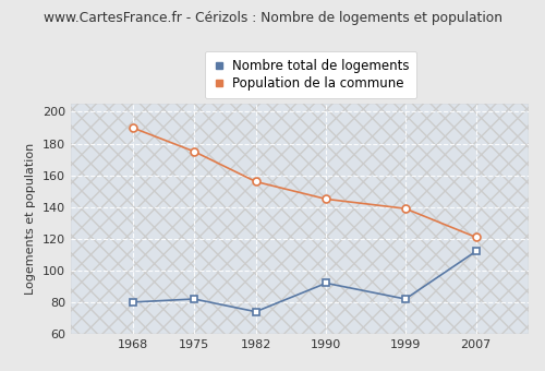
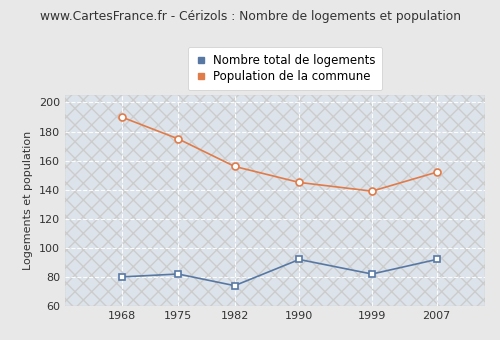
Nombre total de logements/2007: 112 -> 92
Population de la commune/2007: 121 -> 152
